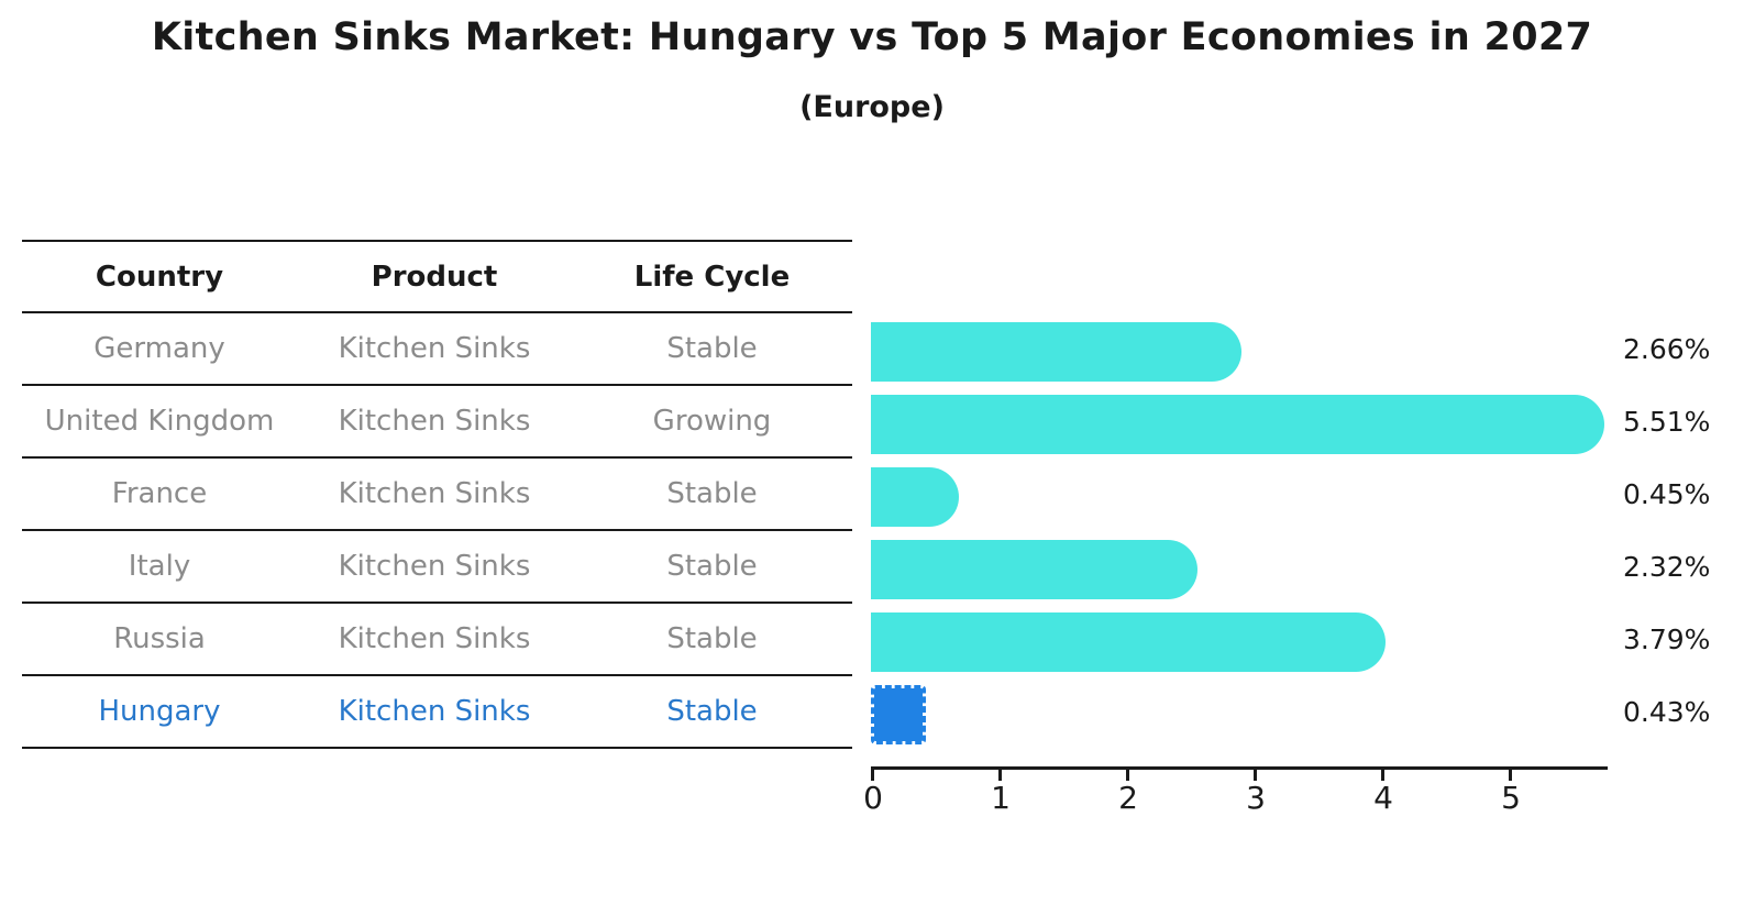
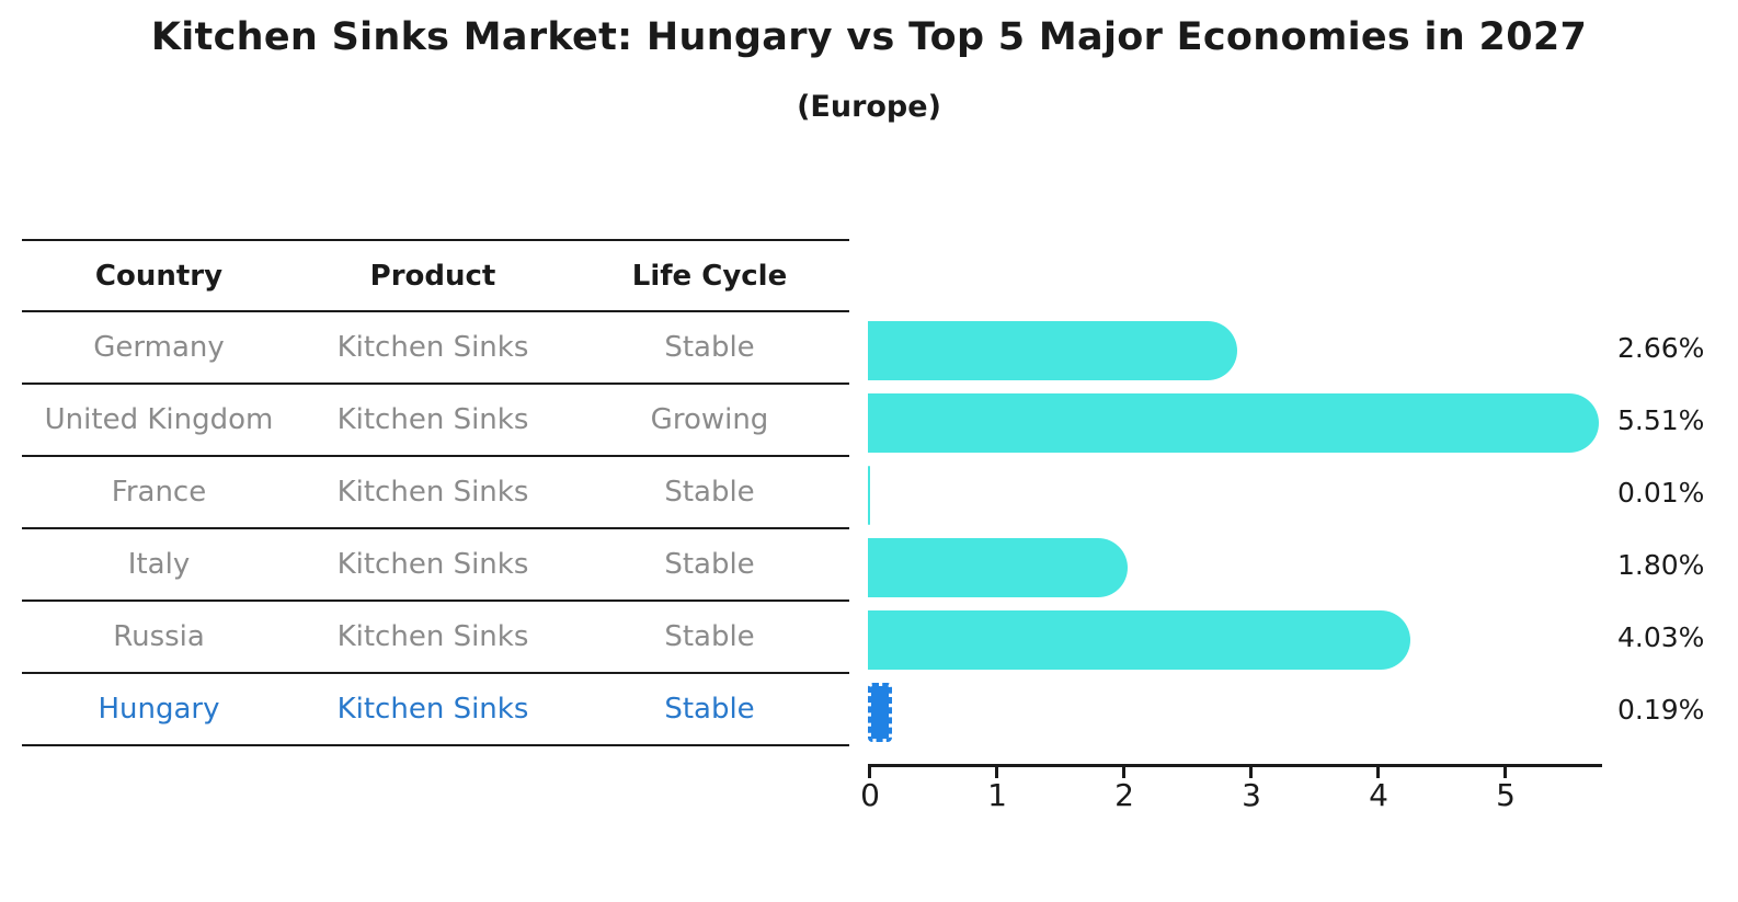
France: 0.45% -> 0.01%
Italy: 2.32% -> 1.80%
Russia: 3.79% -> 4.03%
Hungary: 0.43% -> 0.19%
